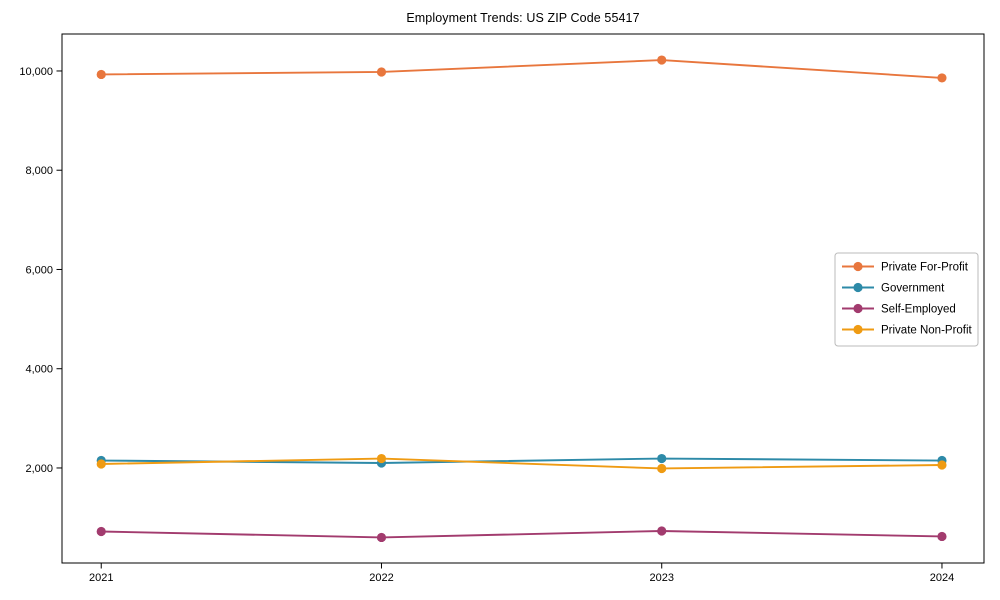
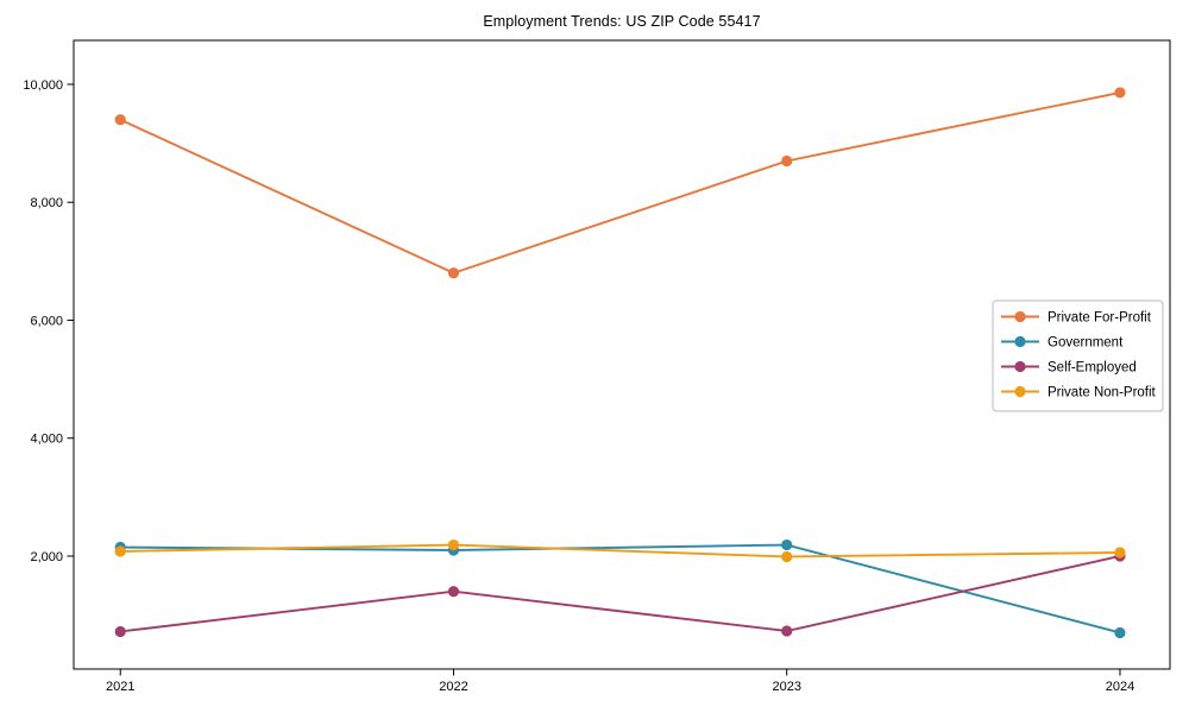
Private For-Profit/2021: 9900 -> 9400
Private For-Profit/2022: 10000 -> 6800
Self-Employed/2022: 600 -> 1400
Private For-Profit/2023: 10200 -> 8700
Government/2024: 2200 -> 700
Self-Employed/2024: 600 -> 2000
